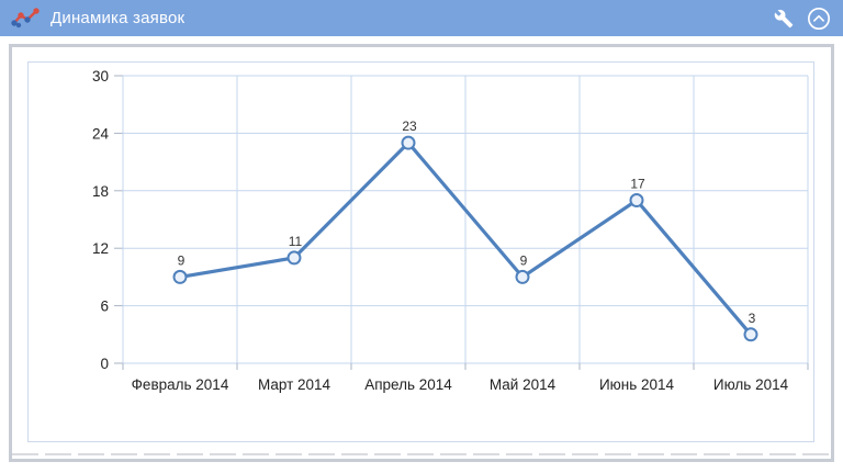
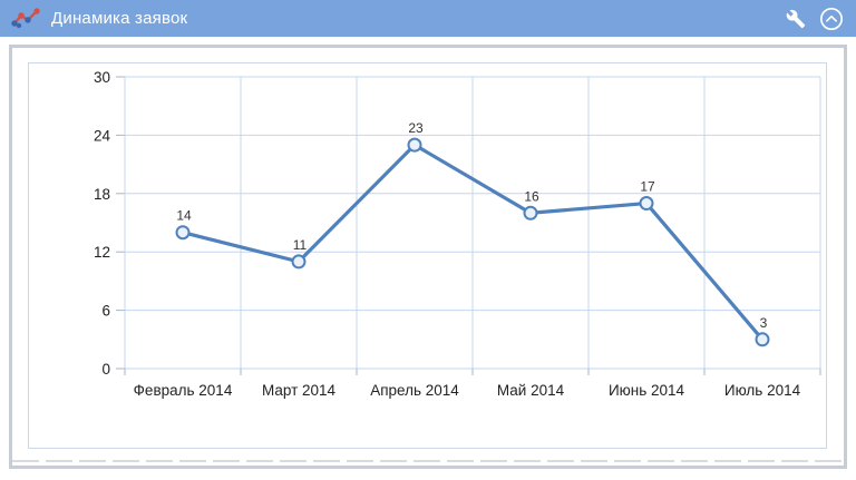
Февраль 2014: 9 -> 14
Май 2014: 9 -> 16
